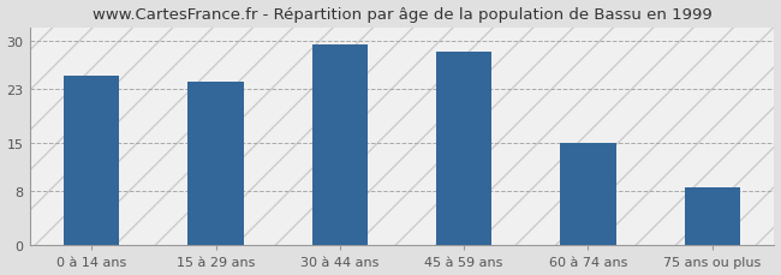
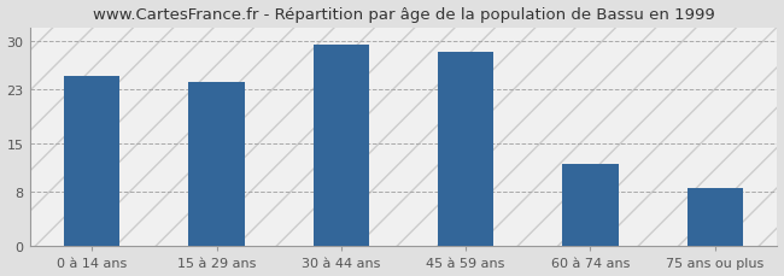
60 à 74 ans: 15.0 -> 12.0
